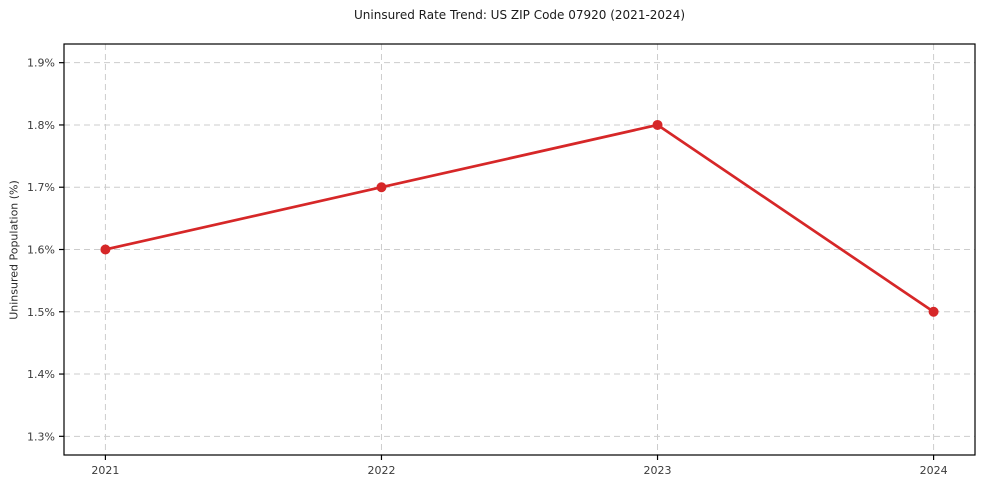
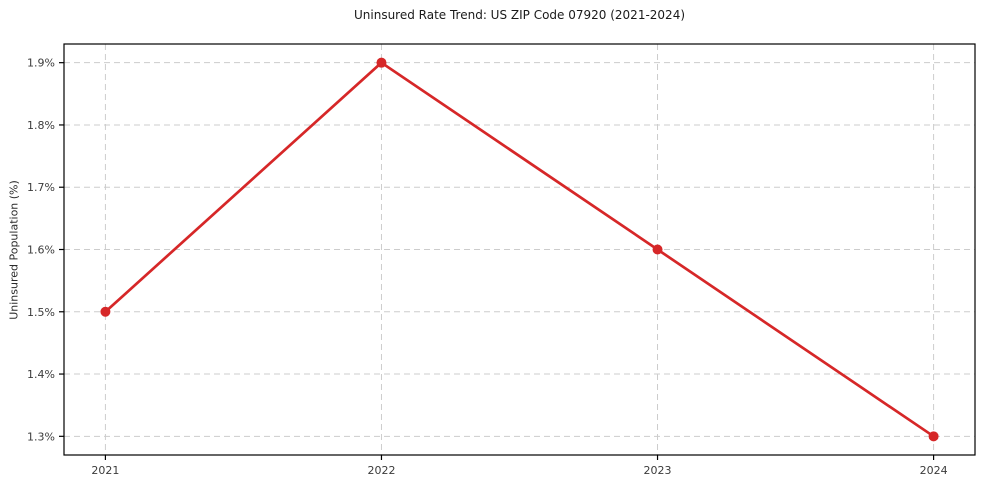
2021: 1.6% -> 1.5%
2022: 1.7% -> 1.9%
2023: 1.8% -> 1.6%
2024: 1.5% -> 1.3%
